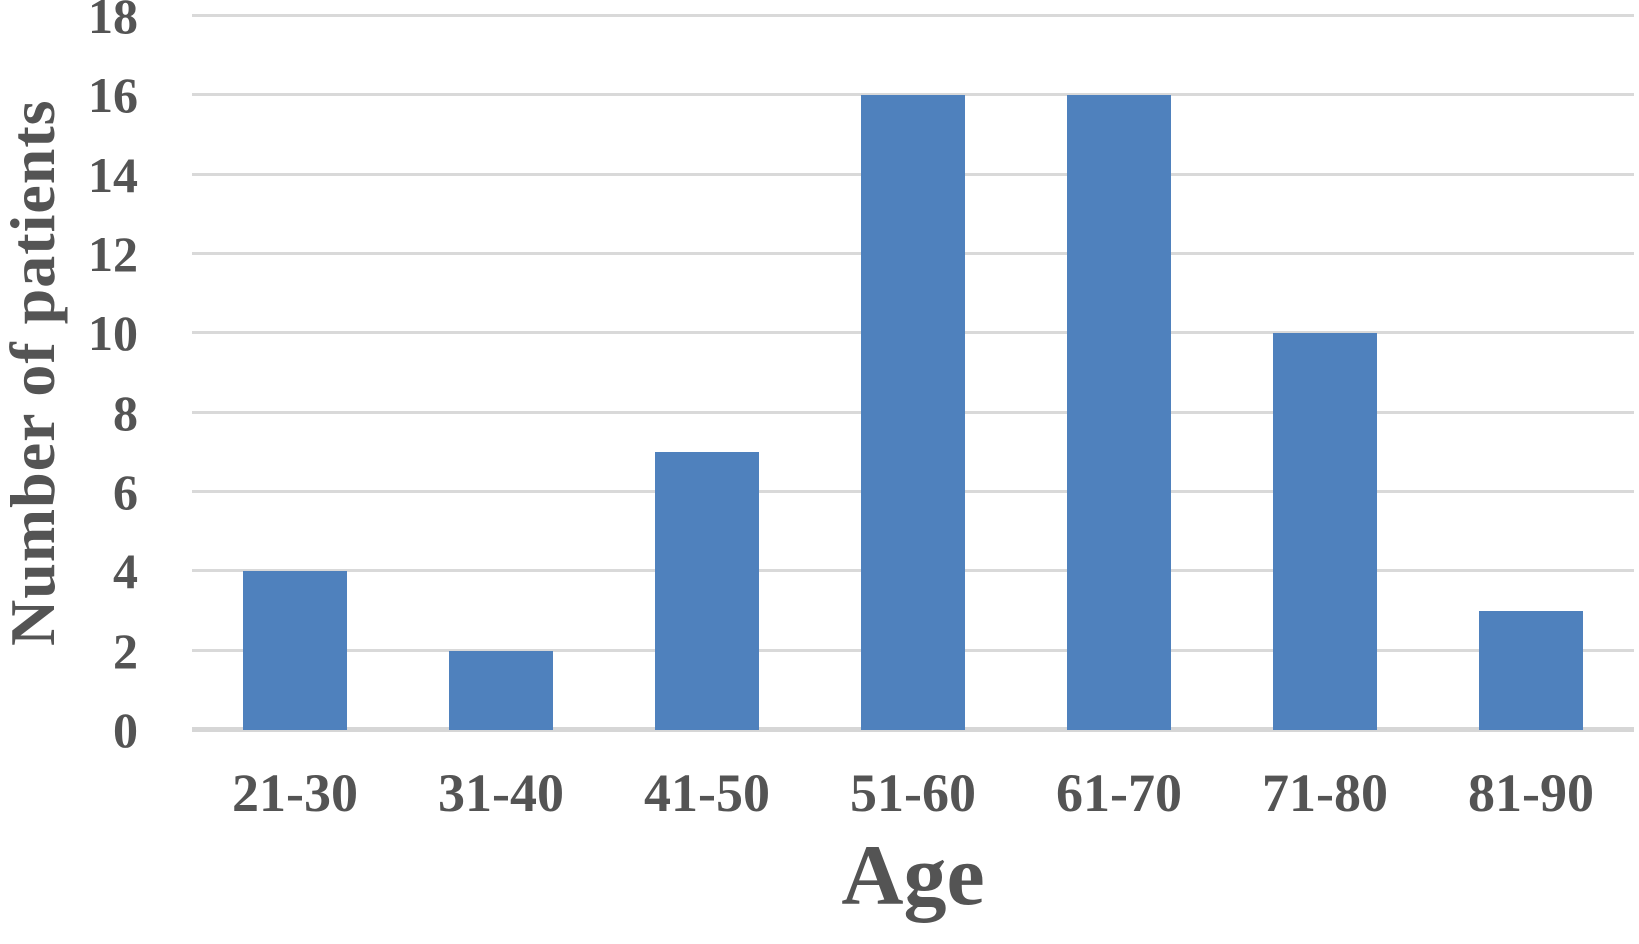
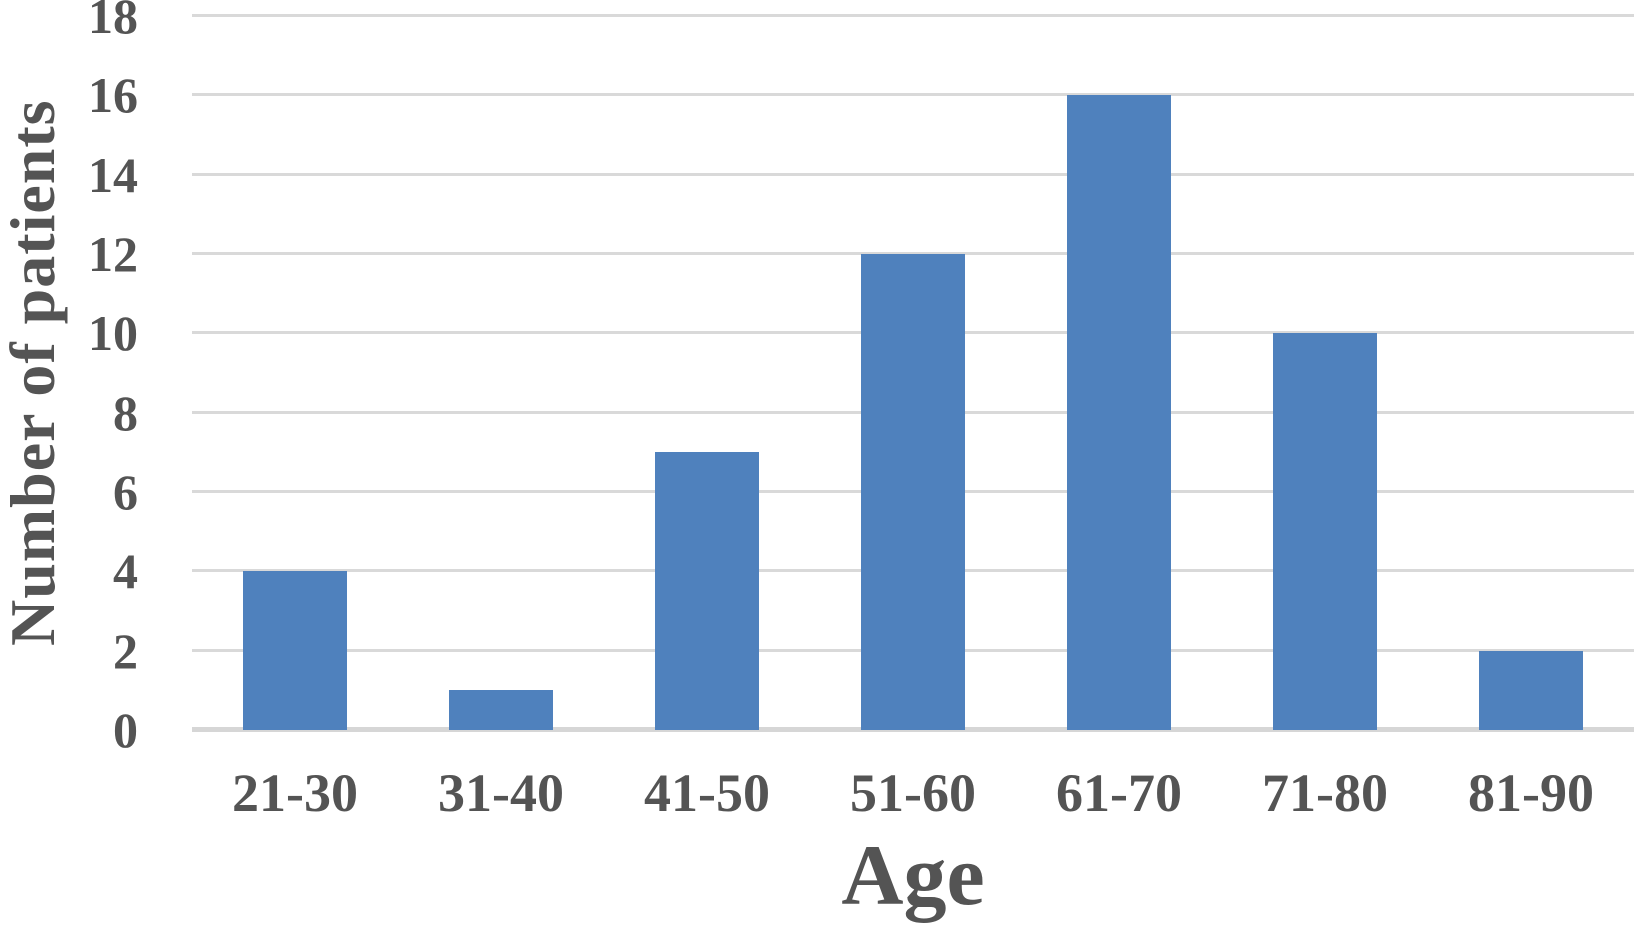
31-40: 2 -> 1
51-60: 16 -> 12
81-90: 3 -> 2
